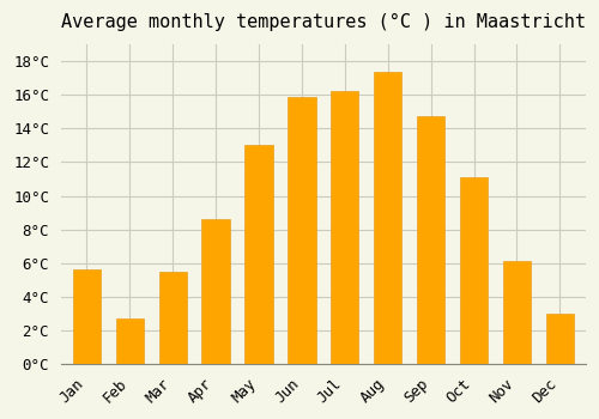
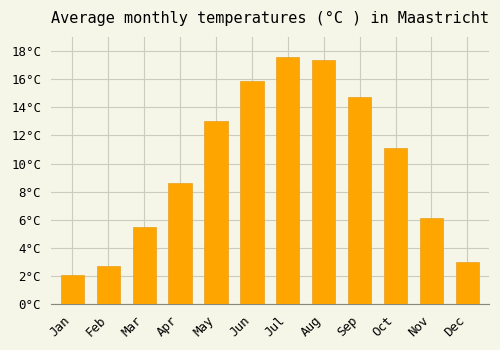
Jan: 5.6°C -> 2.1°C
Jul: 16.2°C -> 17.6°C
